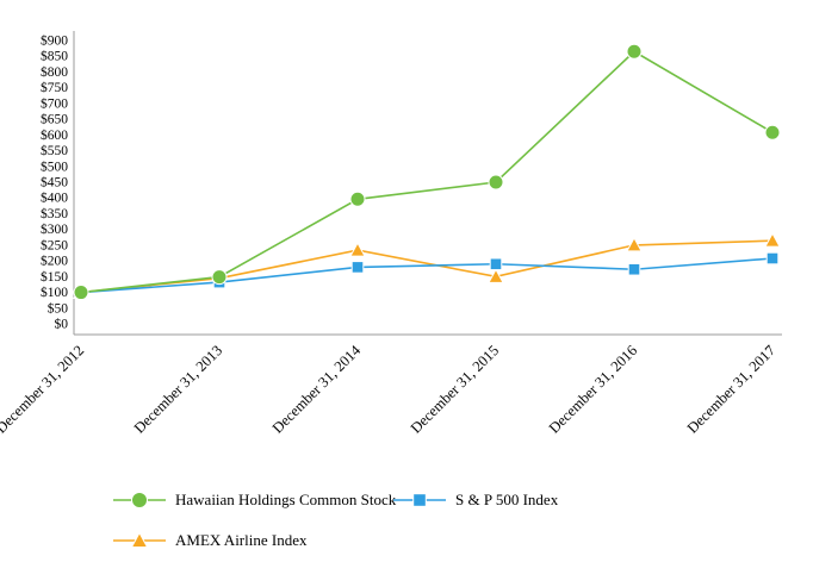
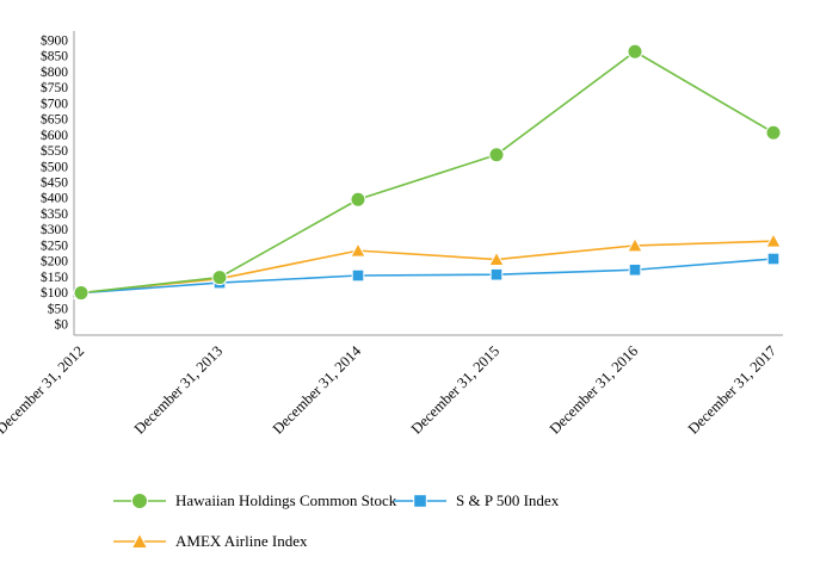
S & P 500 Index/December 31, 2014: $180 -> $160
Hawaiian Holdings Common Stock/December 31, 2015: $450 -> $540
S & P 500 Index/December 31, 2015: $190 -> $160
AMEX Airline Index/December 31, 2015: $150 -> $210
